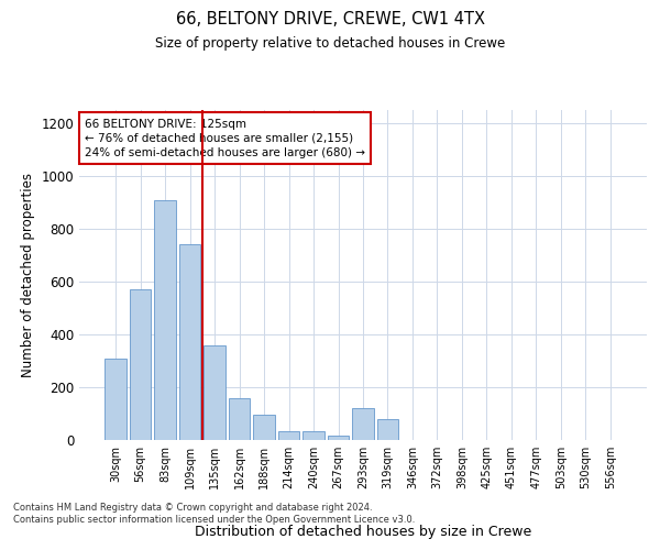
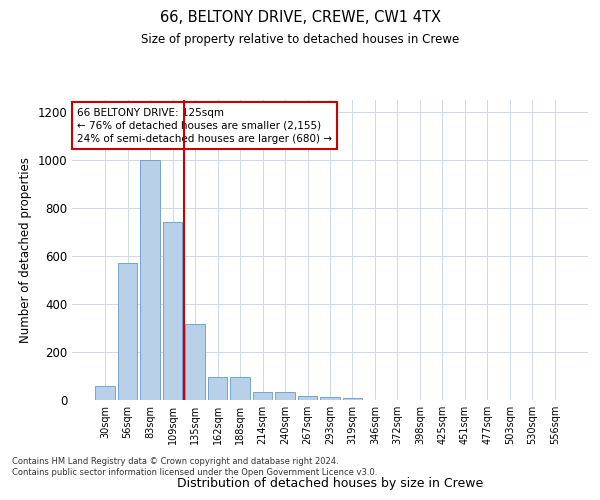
30sqm: 310 -> 57
83sqm: 910 -> 1000
135sqm: 360 -> 315
162sqm: 160 -> 95
293sqm: 120 -> 12
319sqm: 80 -> 10
